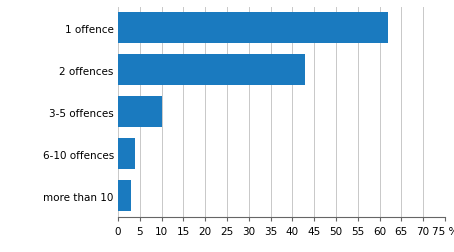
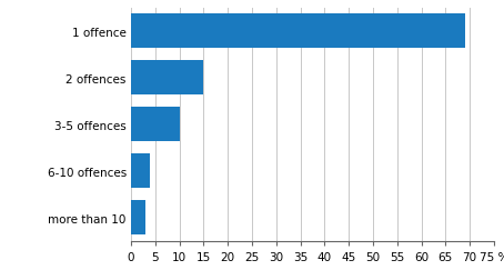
1 offence: 62 -> 69
2 offences: 43 -> 15
